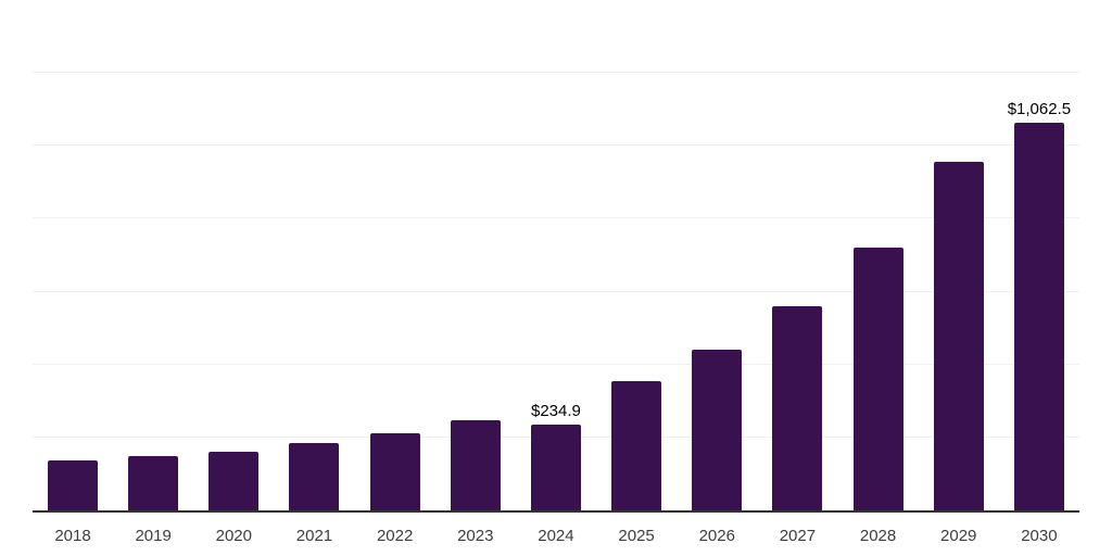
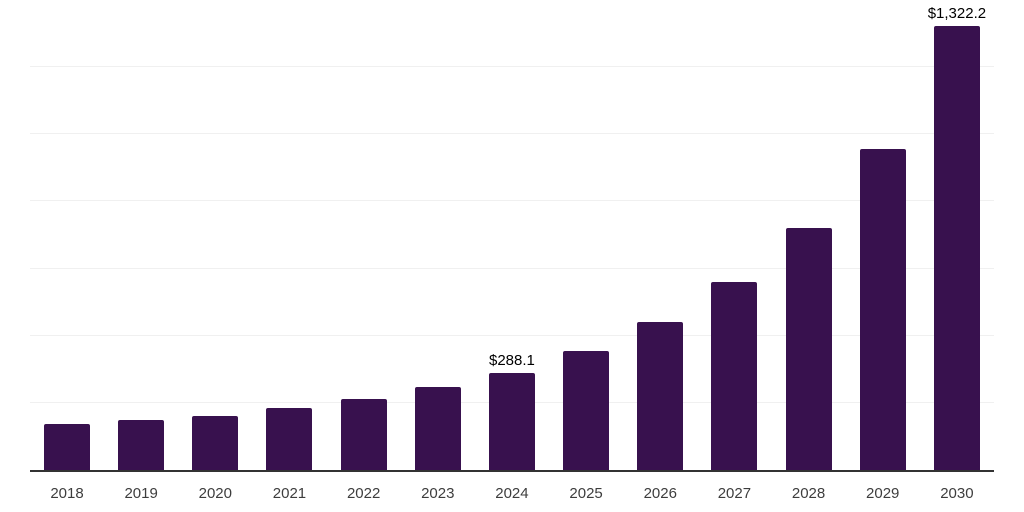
2024: $234.9 -> $288.1
2030: $1,062.5 -> $1,322.2
